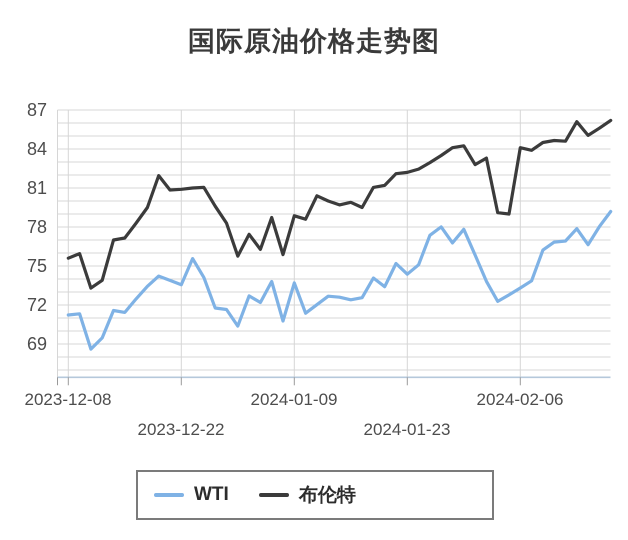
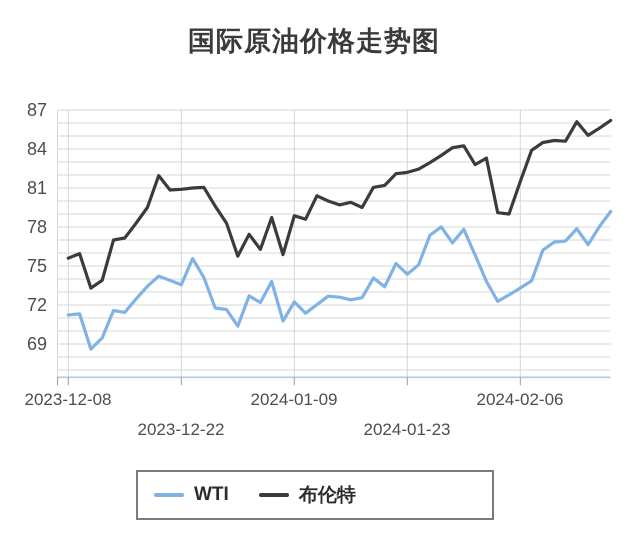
WTI/2024-01-09: 73.7 -> 72.2
布伦特/2024-02-06: 84.1 -> 81.5
